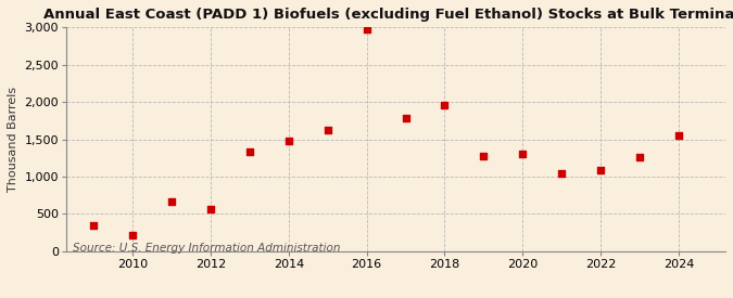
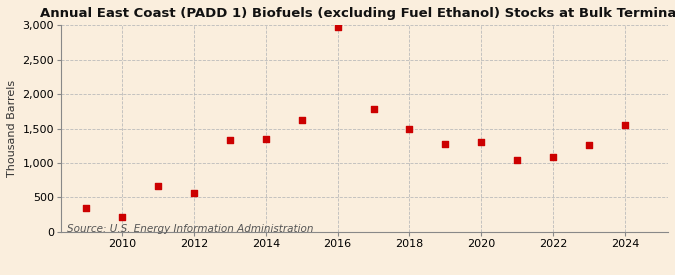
2014: 1,480 -> 1,350
2018: 1,960 -> 1,500
